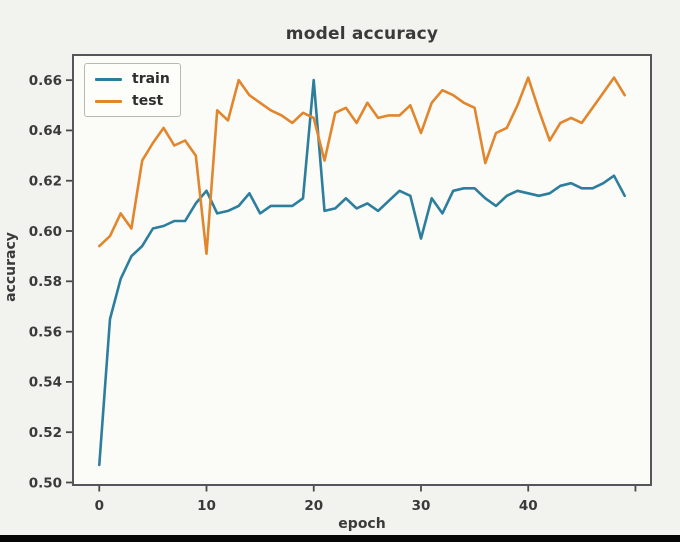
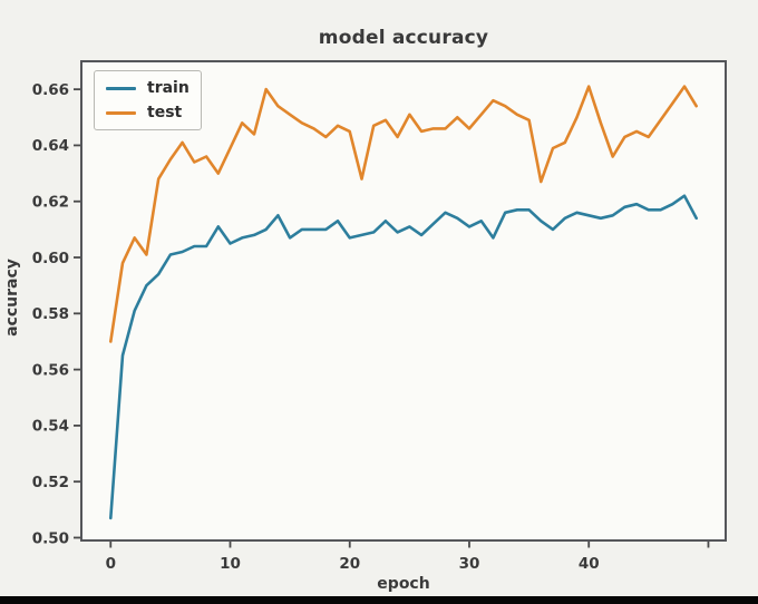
test/0: 0.594 -> 0.570
train/10: 0.616 -> 0.605
test/10: 0.591 -> 0.639
train/20: 0.660 -> 0.607
train/30: 0.597 -> 0.611
test/30: 0.639 -> 0.646
